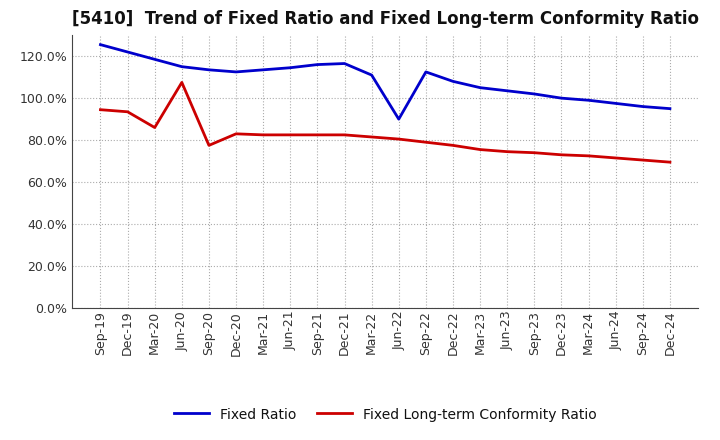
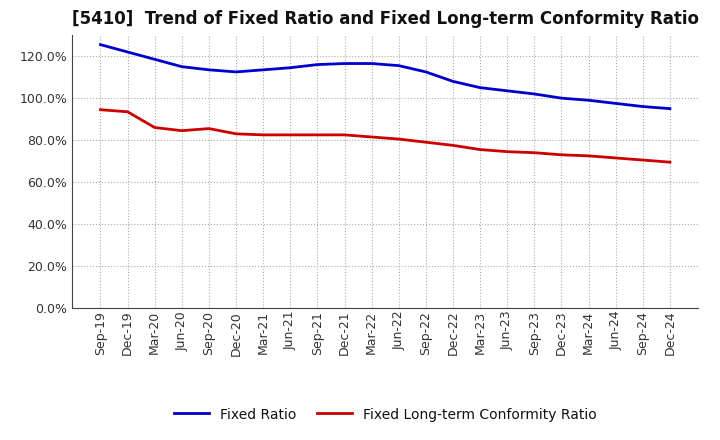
Fixed Long-term Conformity Ratio/Jun-20: 107.5% -> 84.5%
Fixed Long-term Conformity Ratio/Sep-20: 77.5% -> 85.5%
Fixed Ratio/Mar-22: 111.0% -> 116.5%
Fixed Ratio/Jun-22: 90.0% -> 115.5%
